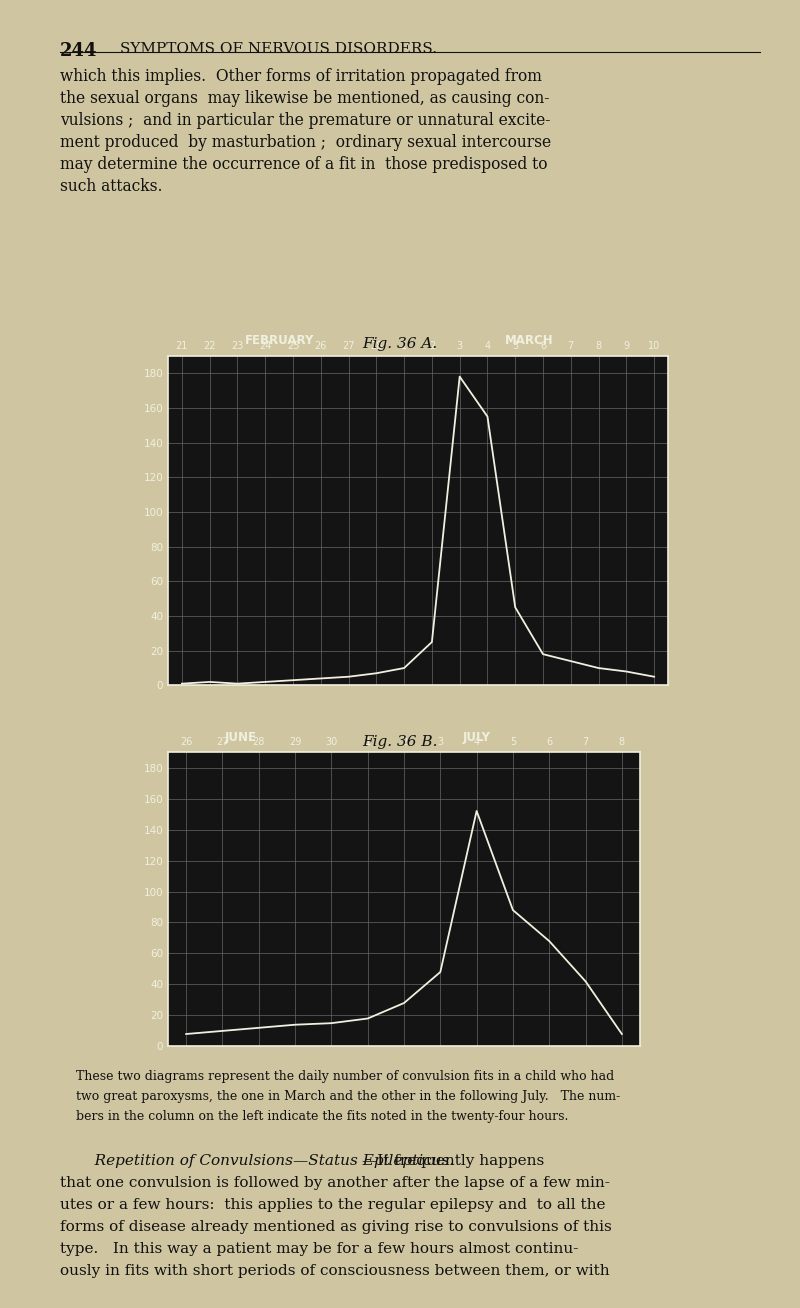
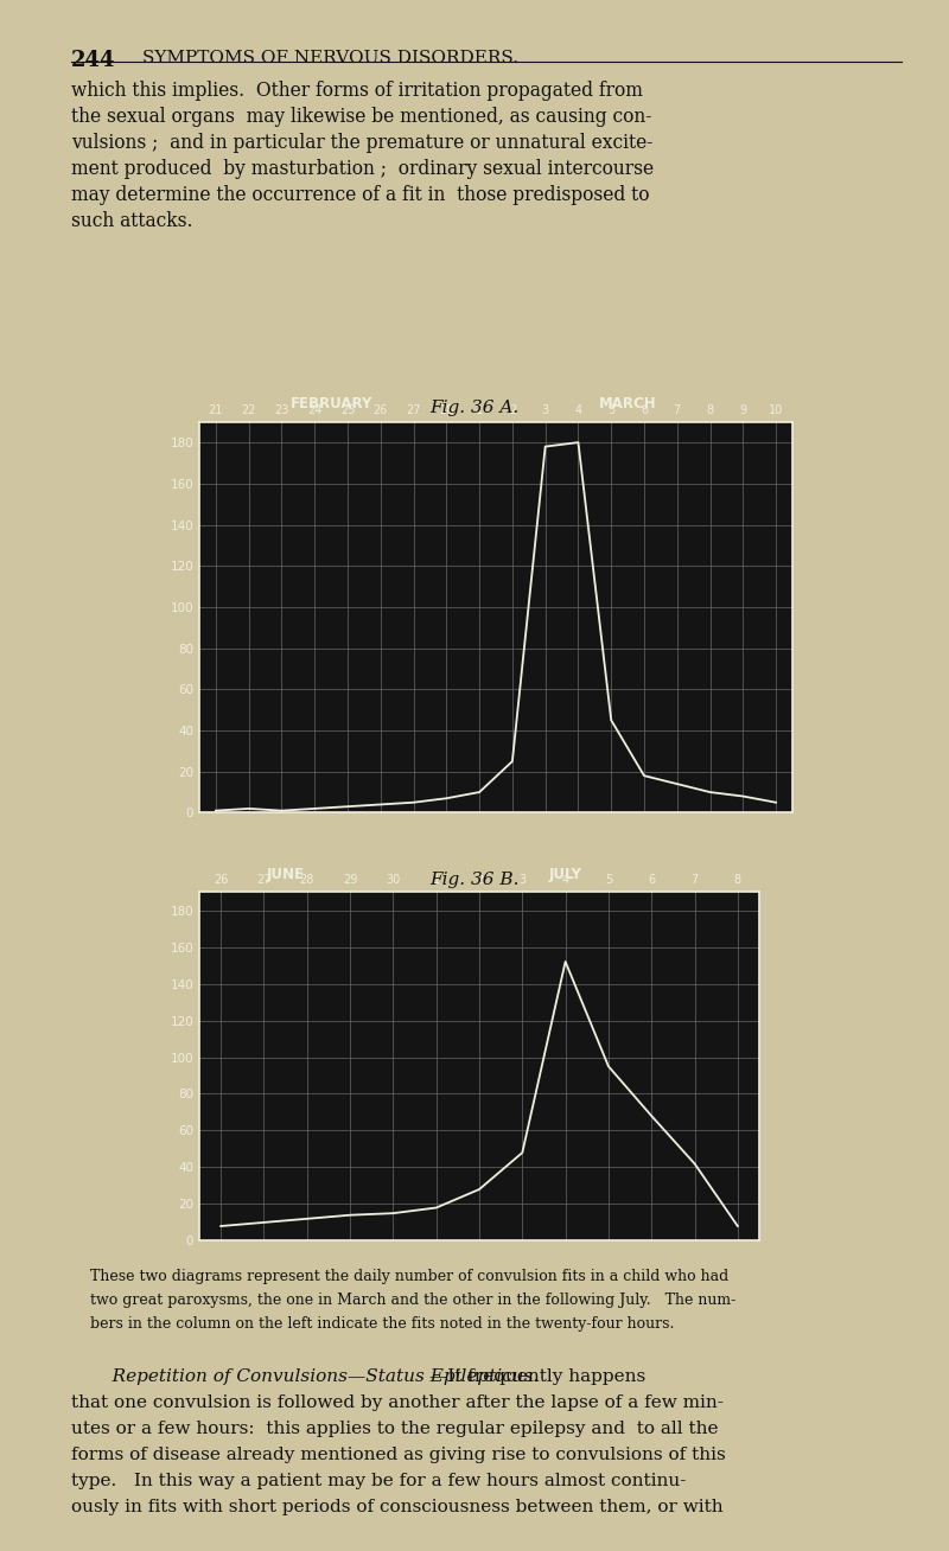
4: 155 -> 180
5: 88 -> 95
